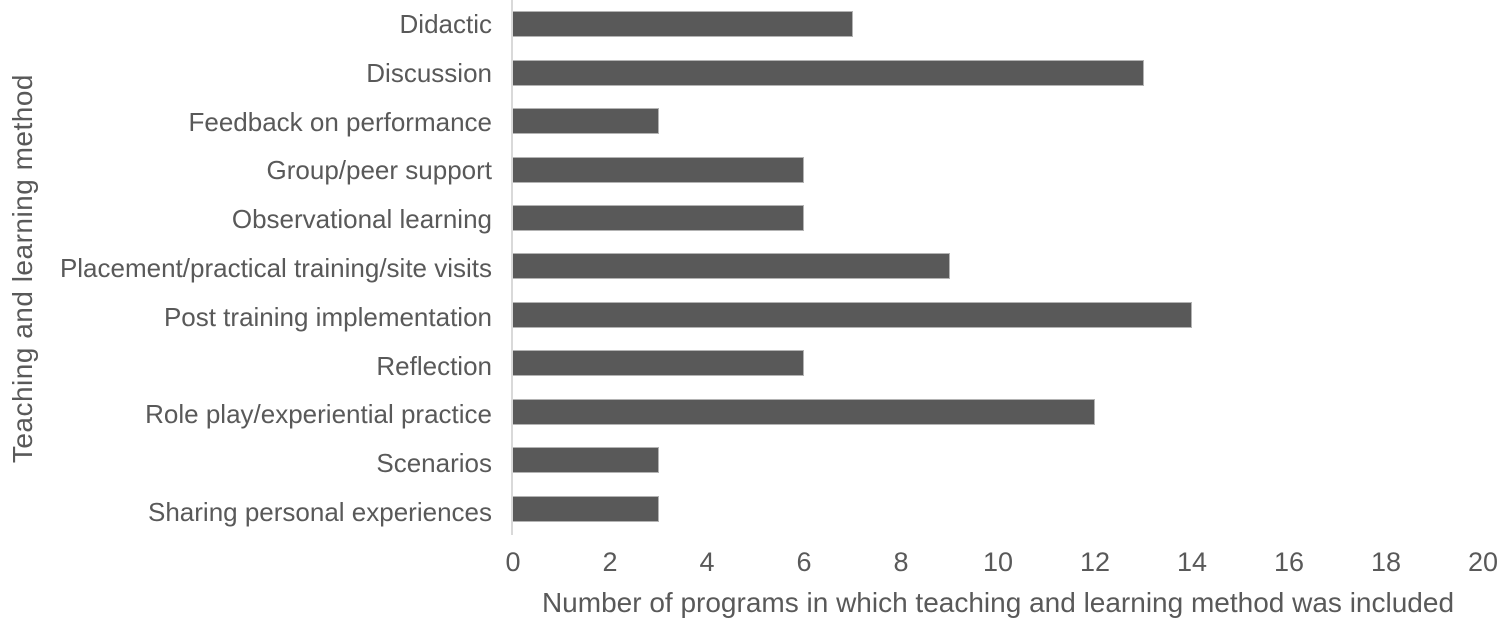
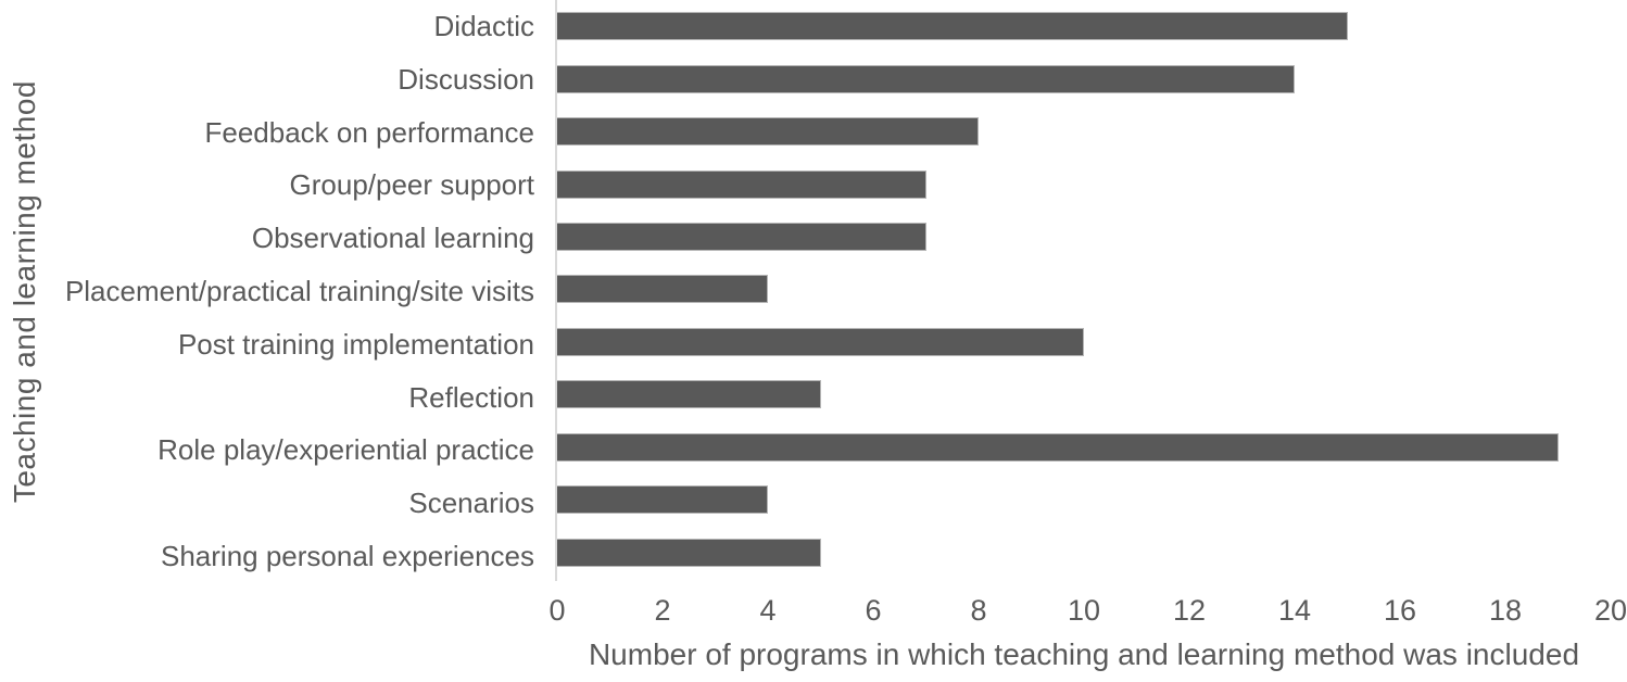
Didactic: 7 -> 15
Discussion: 13 -> 14
Feedback on performance: 3 -> 8
Group/peer support: 6 -> 7
Observational learning: 6 -> 7
Placement/practical training/site visits: 9 -> 4
Post training implementation: 14 -> 10
Reflection: 6 -> 5
Role play/experiential practice: 12 -> 19
Scenarios: 3 -> 4
Sharing personal experiences: 3 -> 5
